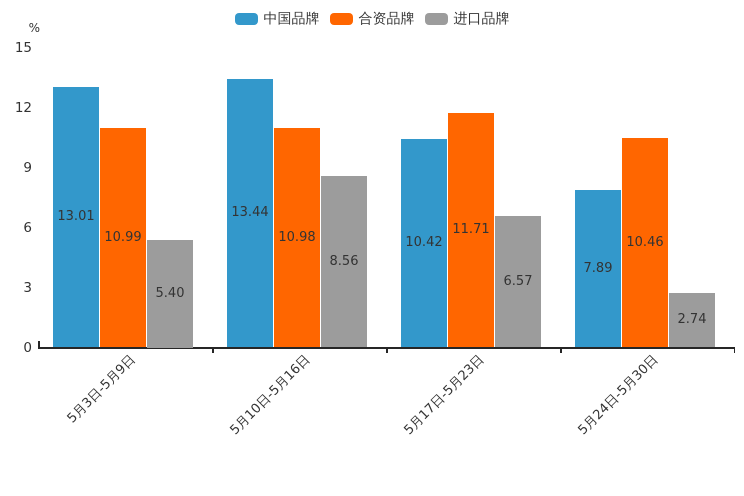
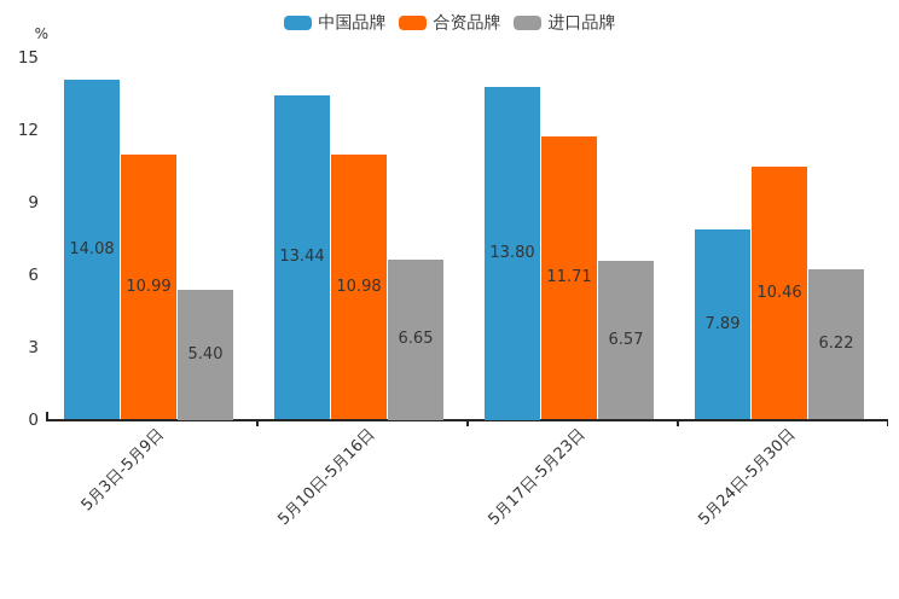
中国品牌/5月3日-5月9日: 13.01 -> 14.08
进口品牌/5月10日-5月16日: 8.56 -> 6.65
中国品牌/5月17日-5月23日: 10.42 -> 13.80
进口品牌/5月24日-5月30日: 2.74 -> 6.22
